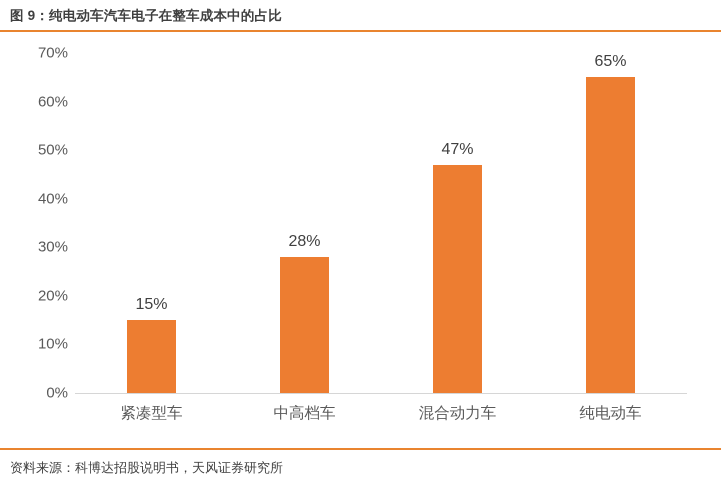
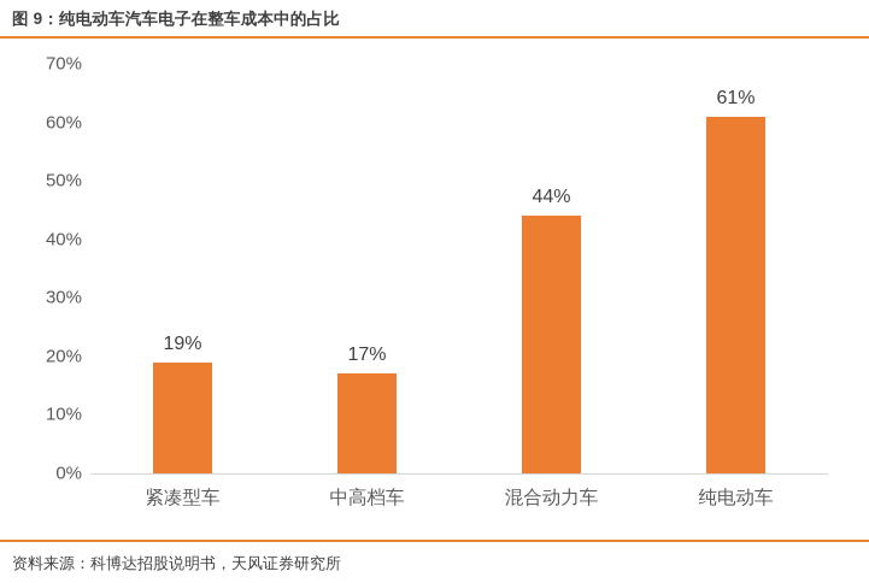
紧凑型车: 15% -> 19%
中高档车: 28% -> 17%
混合动力车: 47% -> 44%
纯电动车: 65% -> 61%
